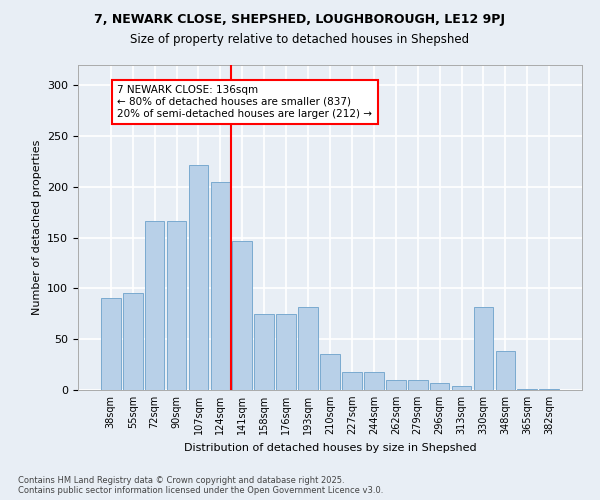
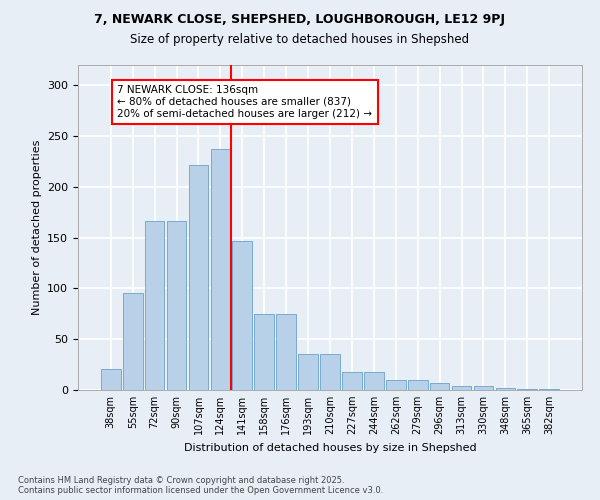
38sqm: 91 -> 21
124sqm: 205 -> 237
193sqm: 82 -> 35
330sqm: 82 -> 4
348sqm: 38 -> 2
